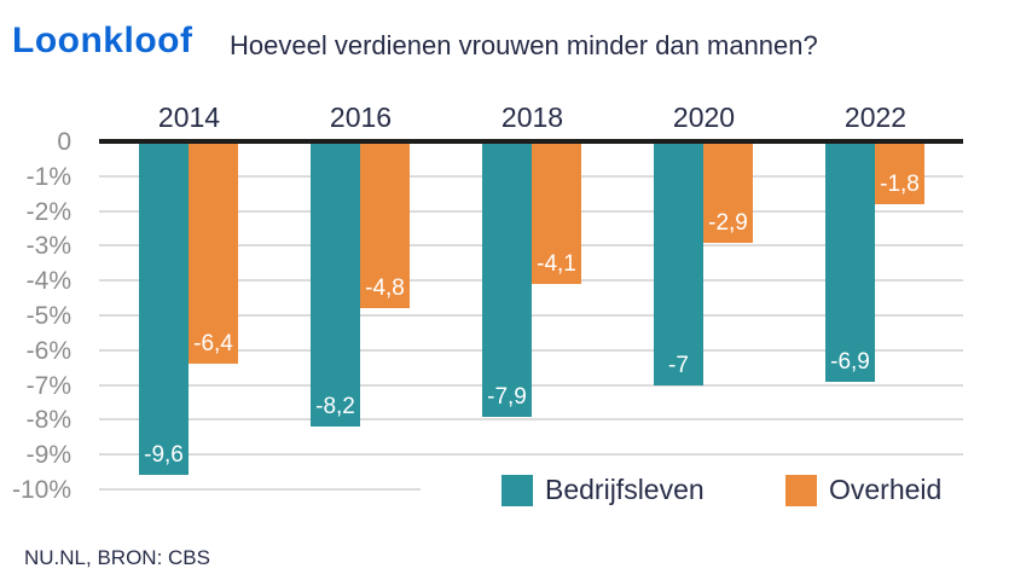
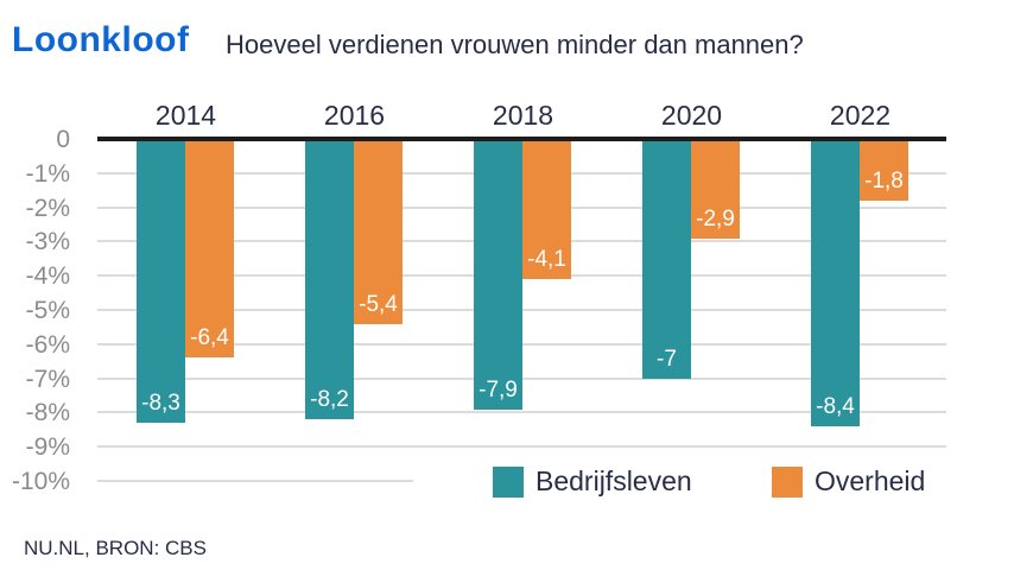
Bedrijfsleven/2014: -9,6 -> -8,3
Overheid/2016: -4,8 -> -5,4
Bedrijfsleven/2022: -6,9 -> -8,4
